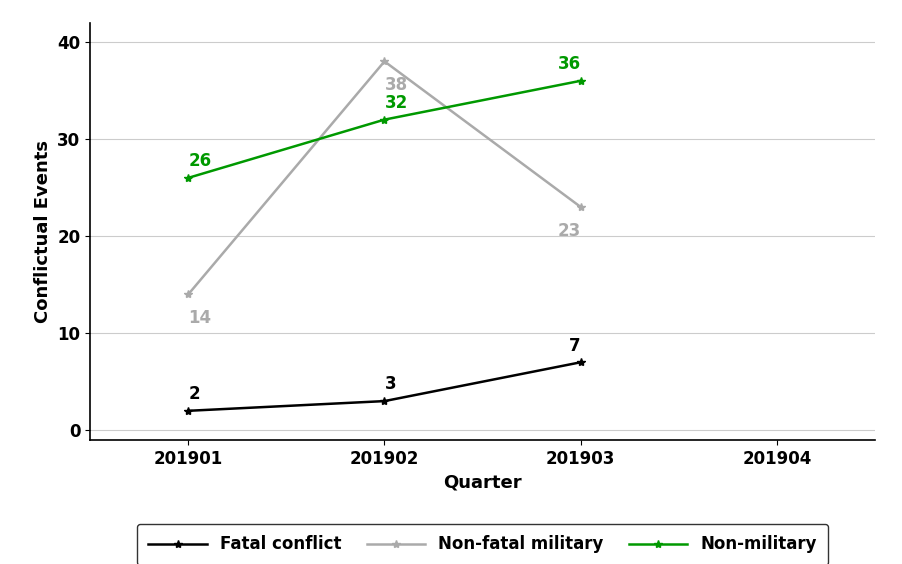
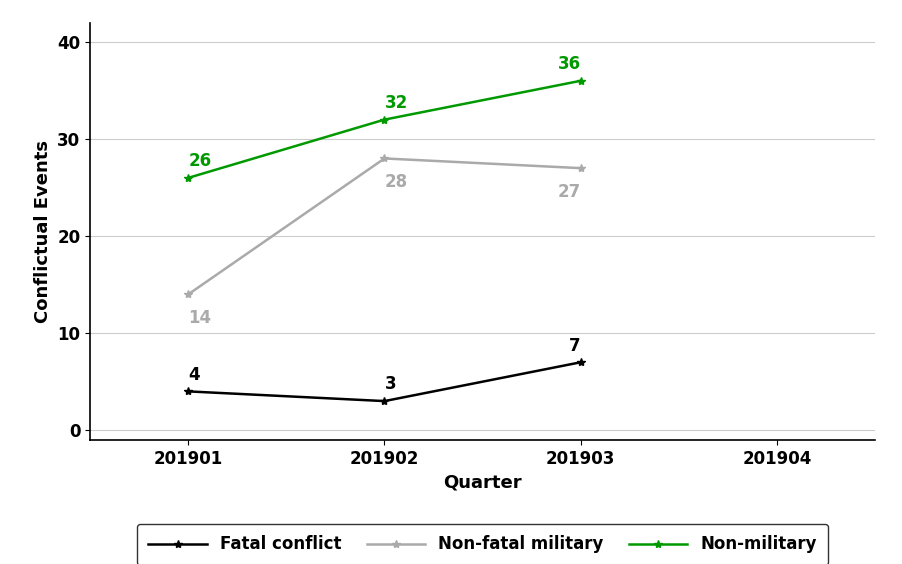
Fatal conflict/201901: 2 -> 4
Non-fatal military/201902: 38 -> 28
Non-fatal military/201903: 23 -> 27
